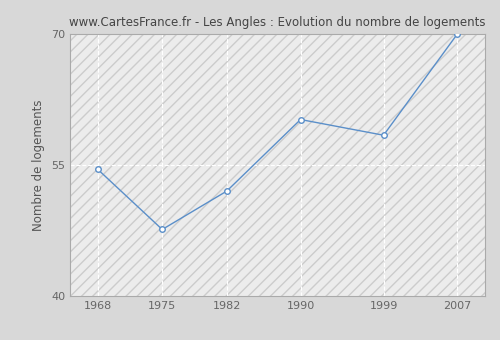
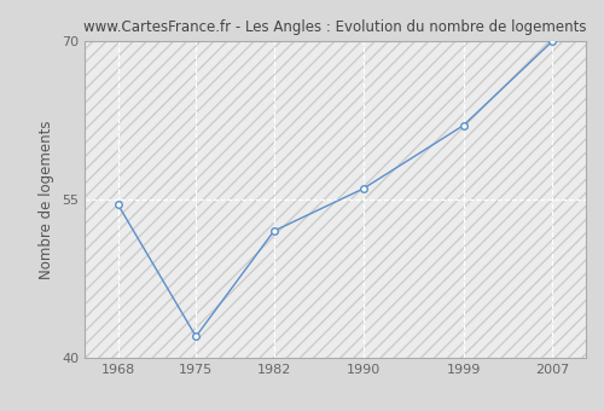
1975: 47.6 -> 42.0
1990: 60.2 -> 56.0
1999: 58.4 -> 62.0
